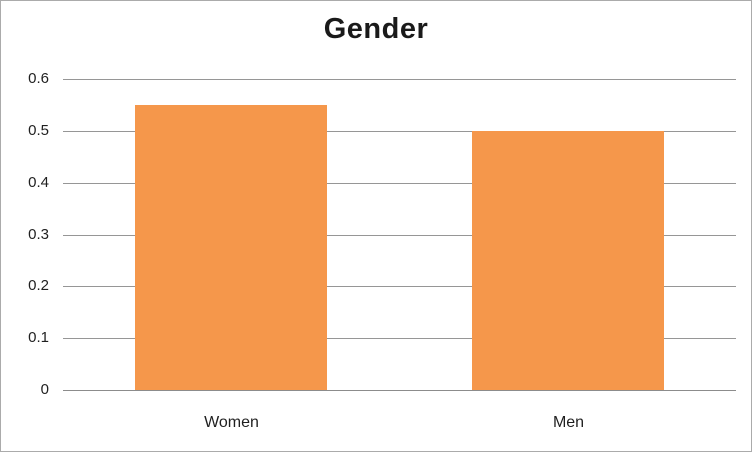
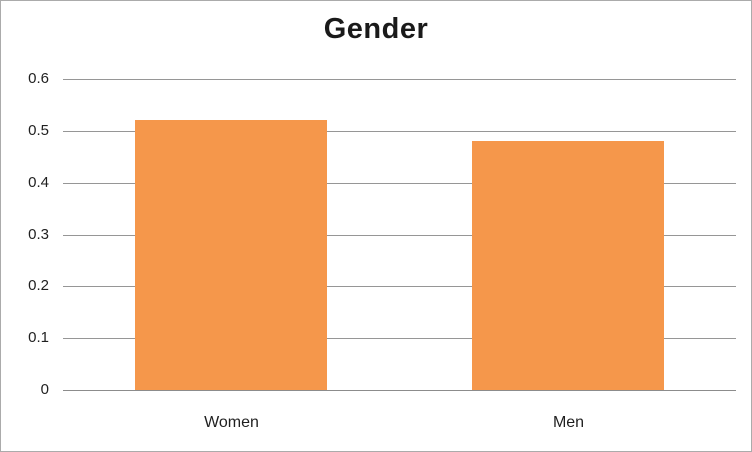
Women: 0.55 -> 0.52
Men: 0.50 -> 0.48
